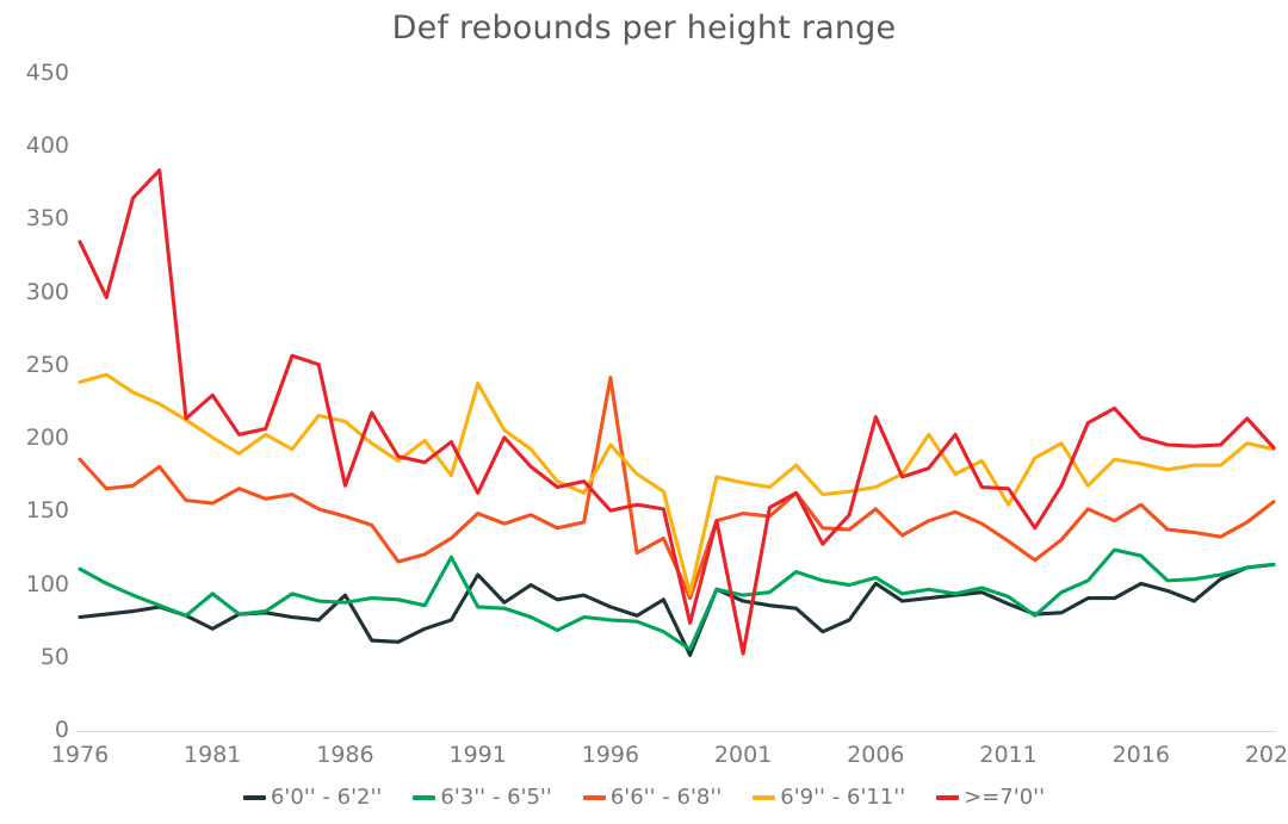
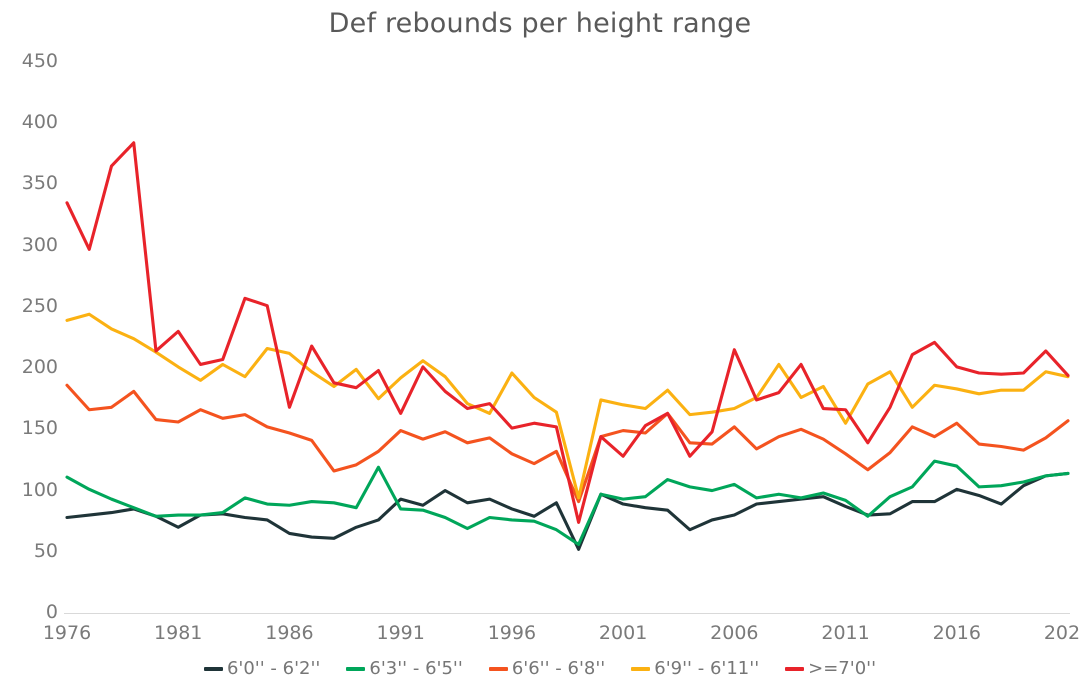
6'3'' - 6'5''/1981: 94 -> 80
6'0'' - 6'2''/1986: 93 -> 65
6'0'' - 6'2''/1991: 107 -> 93
6'9'' - 6'11''/1991: 238 -> 192
6'6'' - 6'8''/1996: 242 -> 130
>=7'0''/2001: 53 -> 128
6'0'' - 6'2''/2006: 101 -> 80
